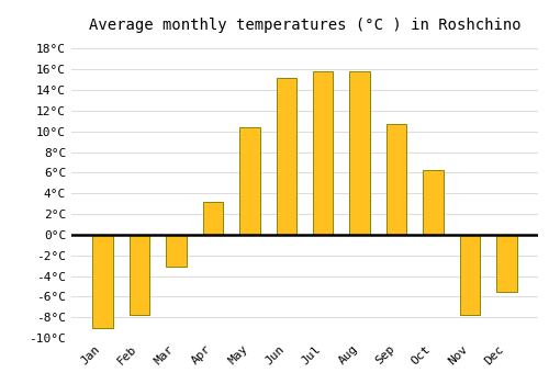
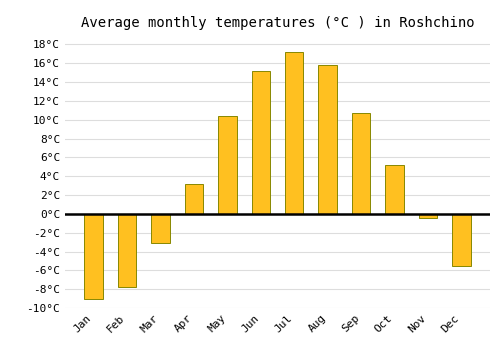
Jul: 15.8°C -> 17.2°C
Oct: 6.2°C -> 5.2°C
Nov: -7.8°C -> -0.4°C
